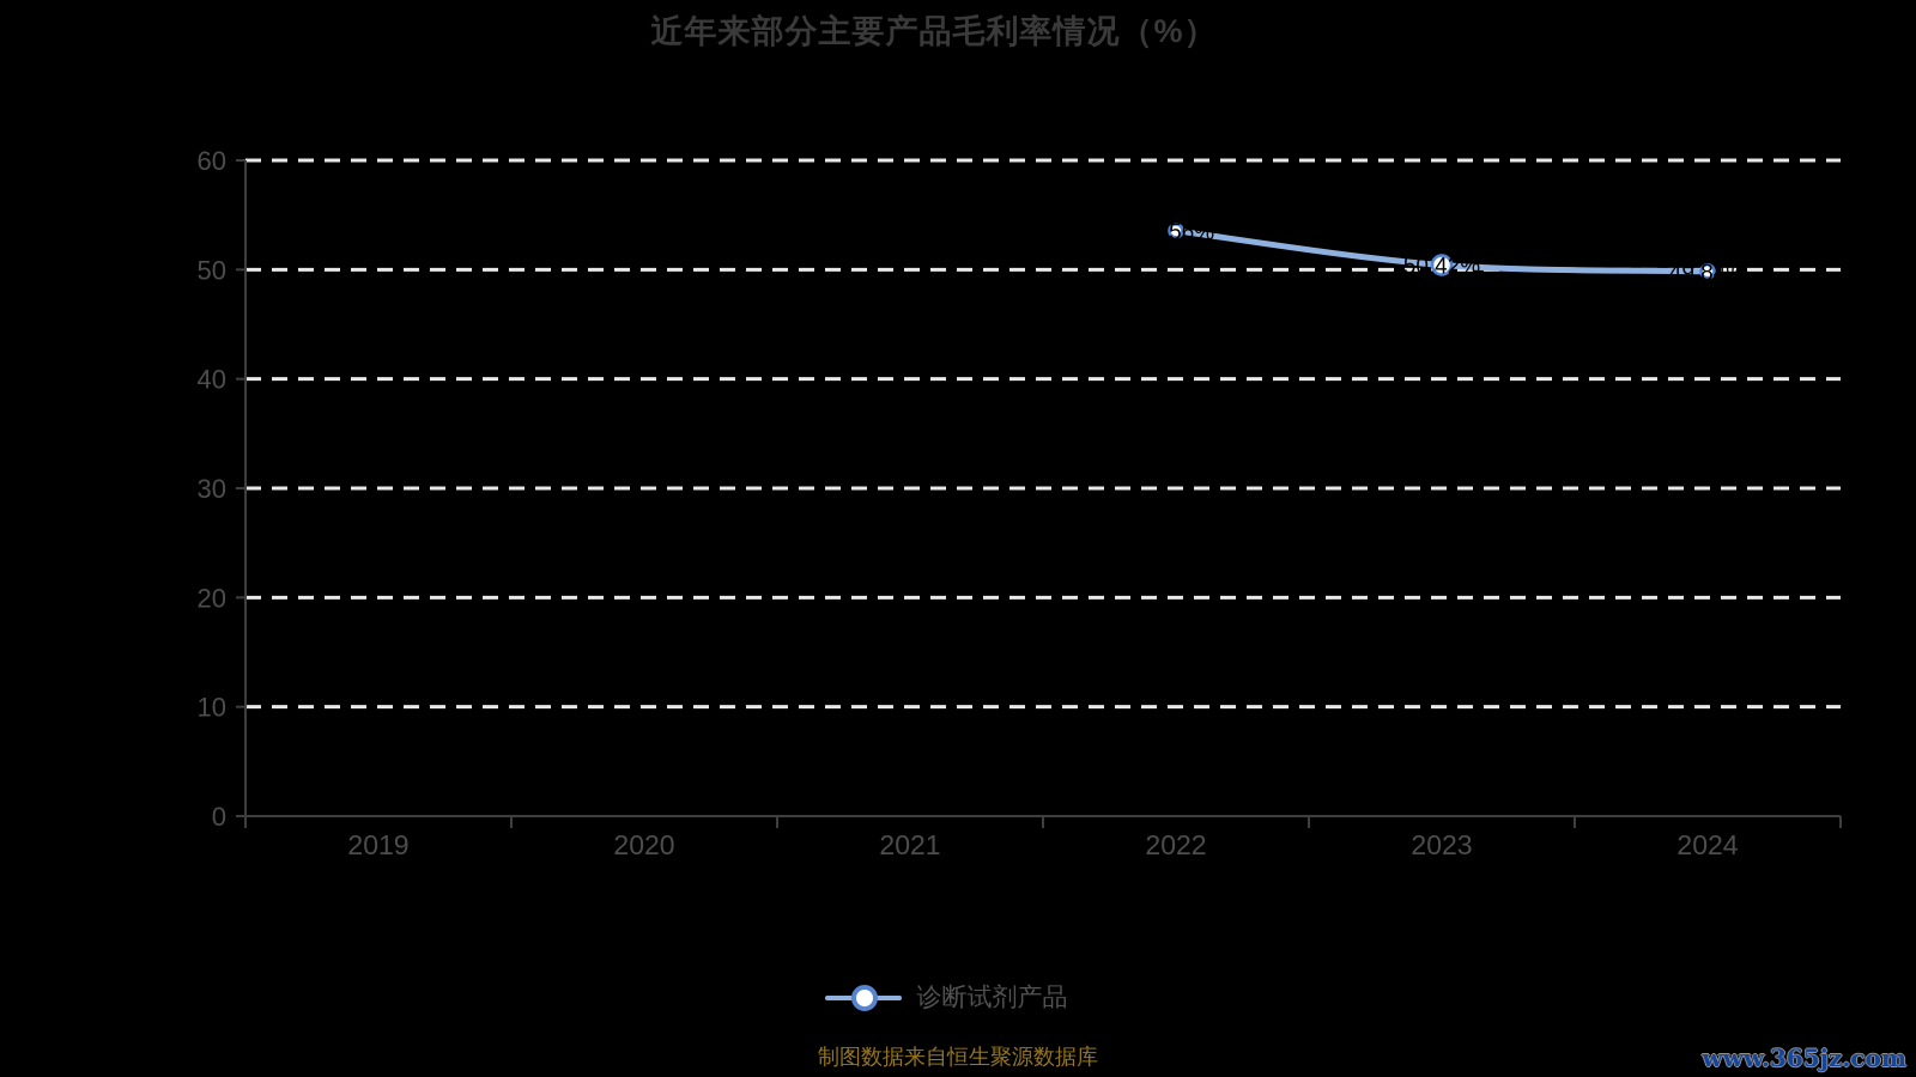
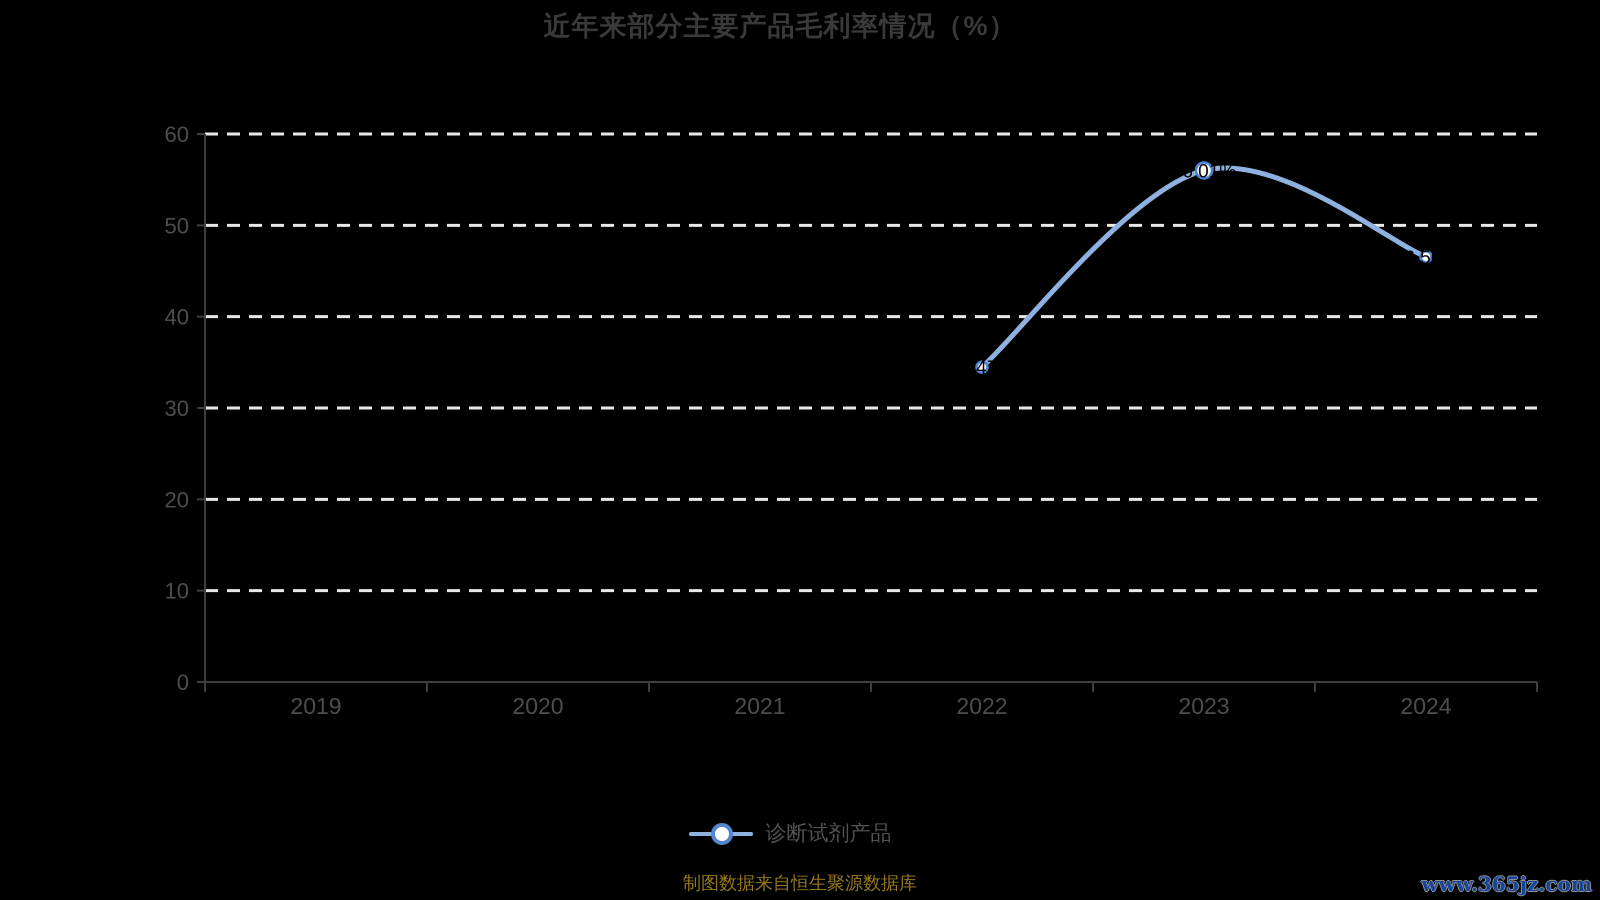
2022: 53.56% -> 34.47%
2023: 50.42% -> 56.01%
2024: 49.84% -> 46.56%
